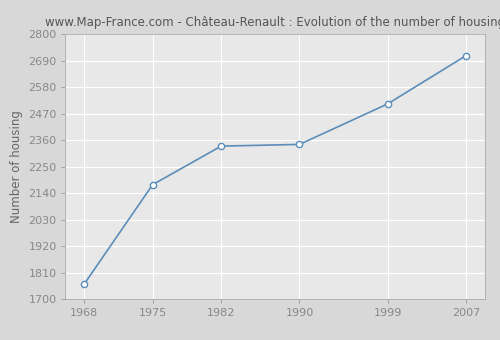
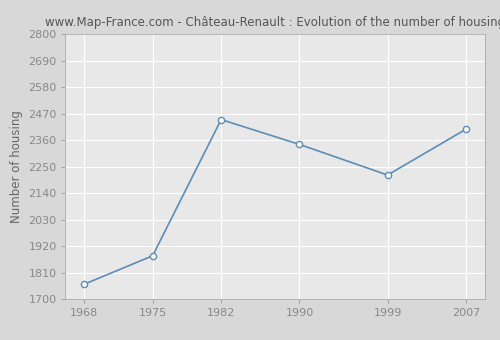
1975: 2175 -> 1880
1982: 2335 -> 2445
1999: 2510 -> 2215
2007: 2710 -> 2405
